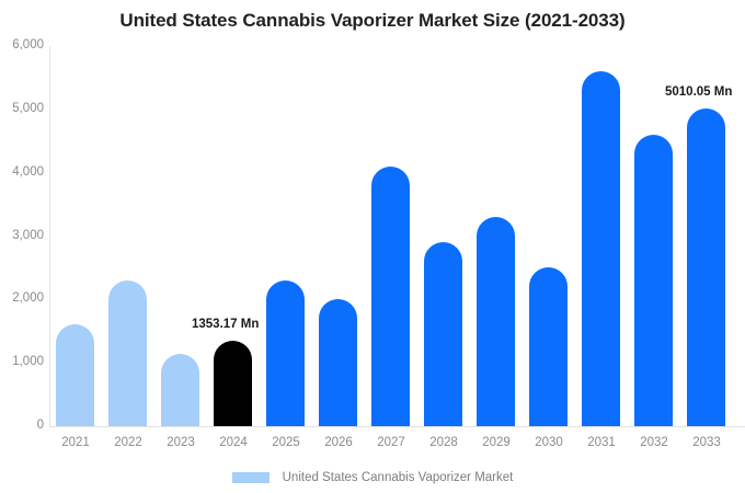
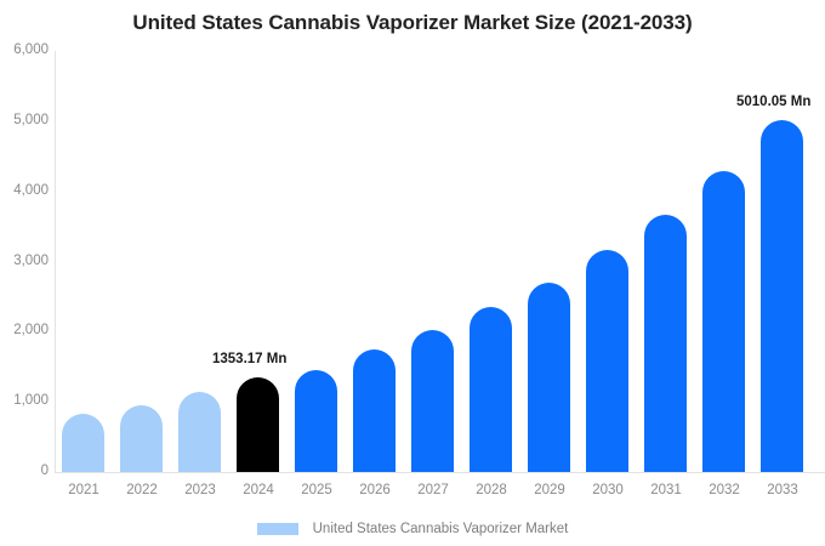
2021: 1600 -> 800
2022: 2300 -> 1000
2025: 2300 -> 1500
2026: 2000 -> 1700
2027: 4100 -> 2000
2028: 2900 -> 2400
2029: 3300 -> 2700
2030: 2500 -> 3200
2031: 5600 -> 3700
2032: 4600 -> 4300
